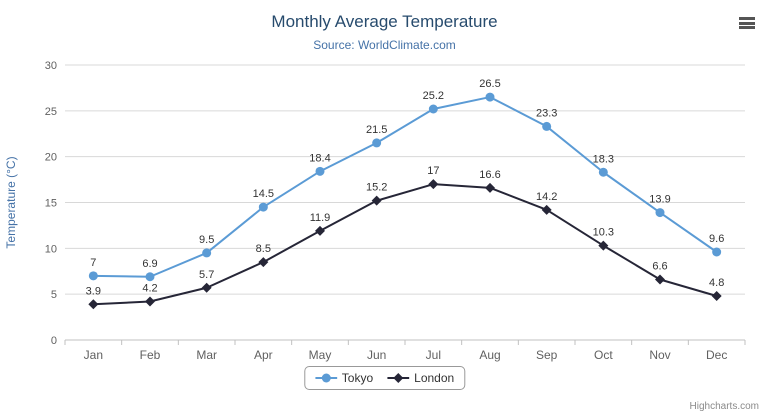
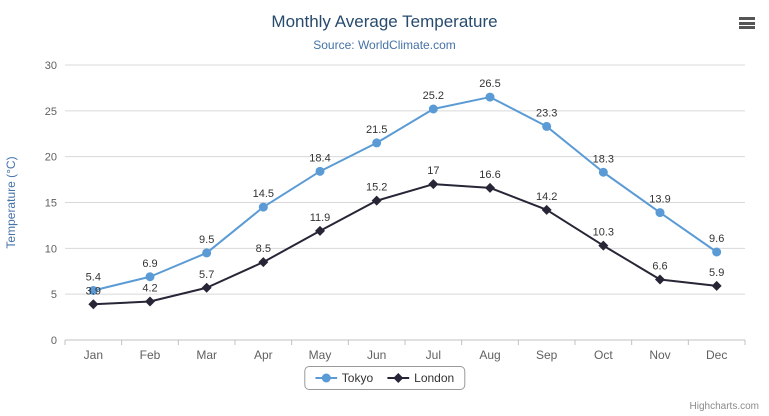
Tokyo/Jan: 7 -> 5.4
London/Dec: 4.8 -> 5.9
